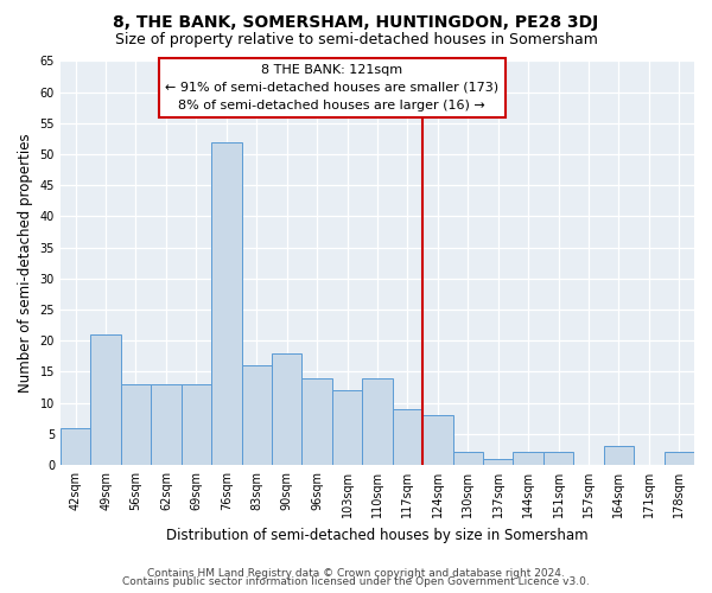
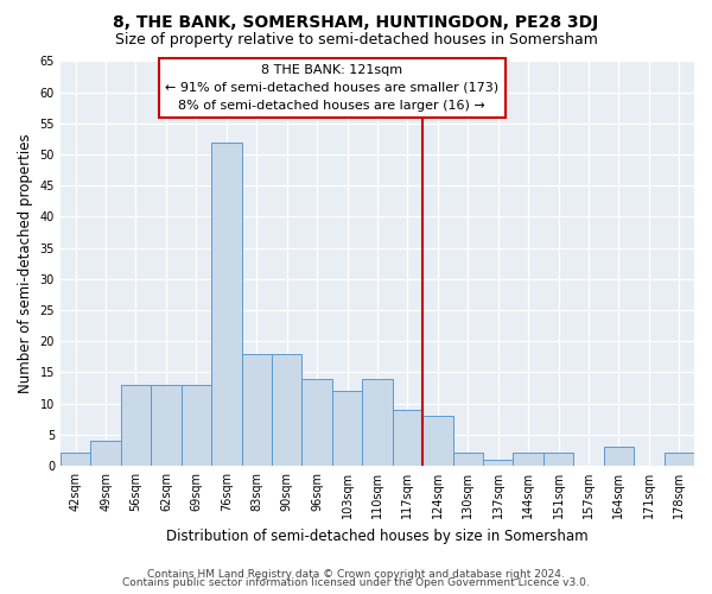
42sqm: 6 -> 2
49sqm: 21 -> 4
83sqm: 16 -> 18
